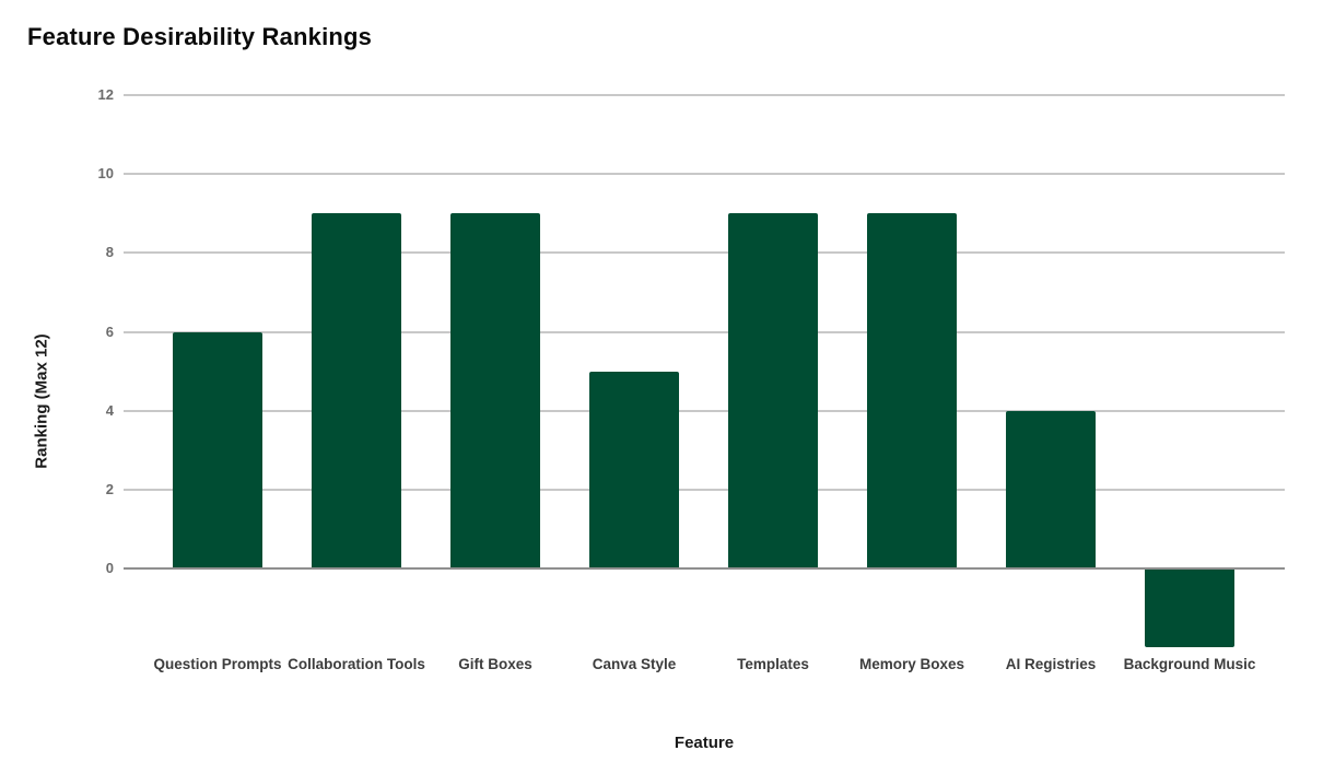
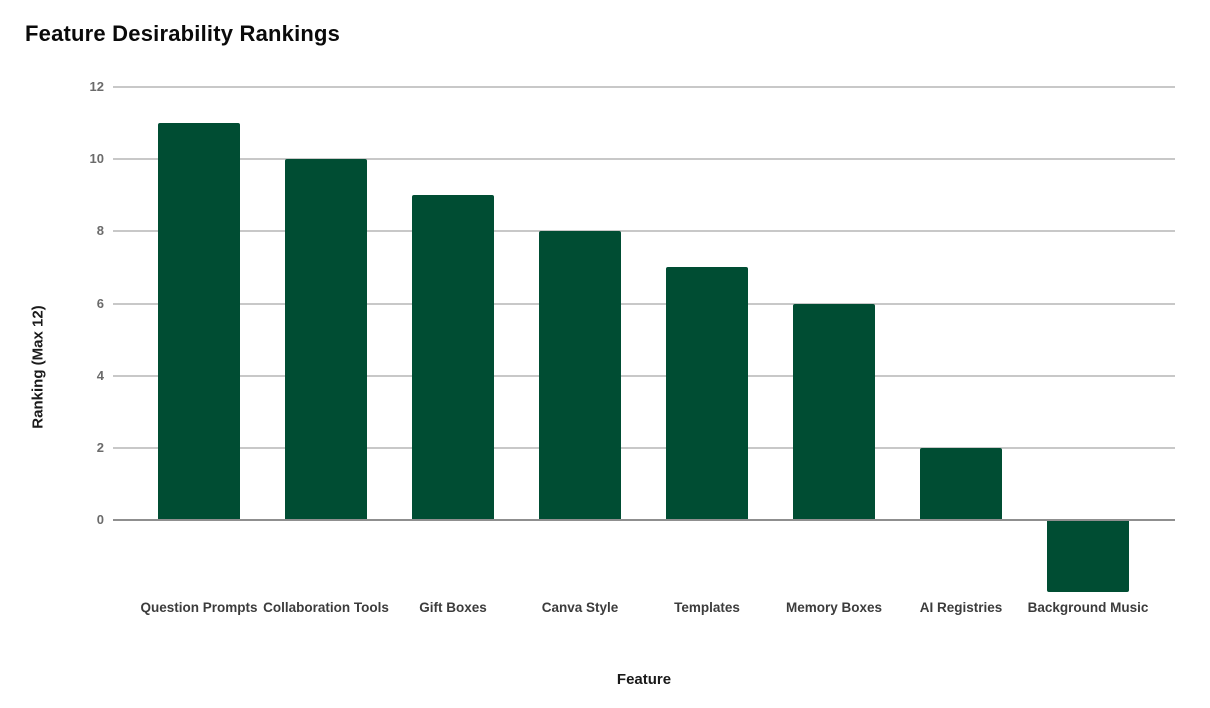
Question Prompts: 6 -> 11
Collaboration Tools: 9 -> 10
Canva Style: 5 -> 8
Templates: 9 -> 7
Memory Boxes: 9 -> 6
AI Registries: 4 -> 2
